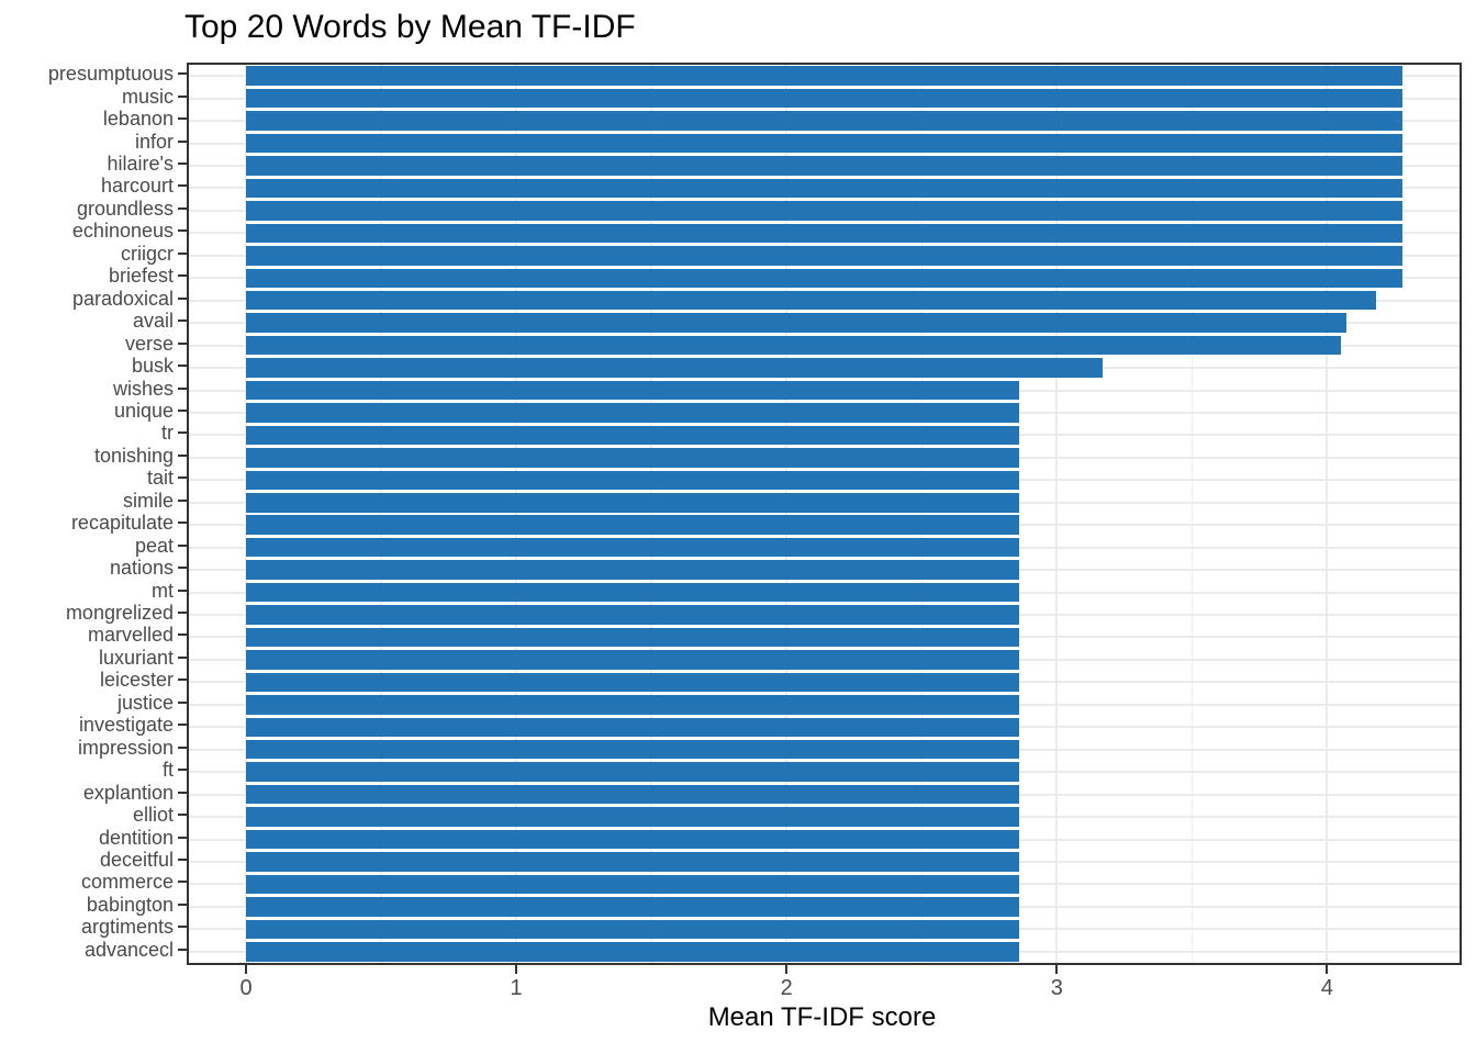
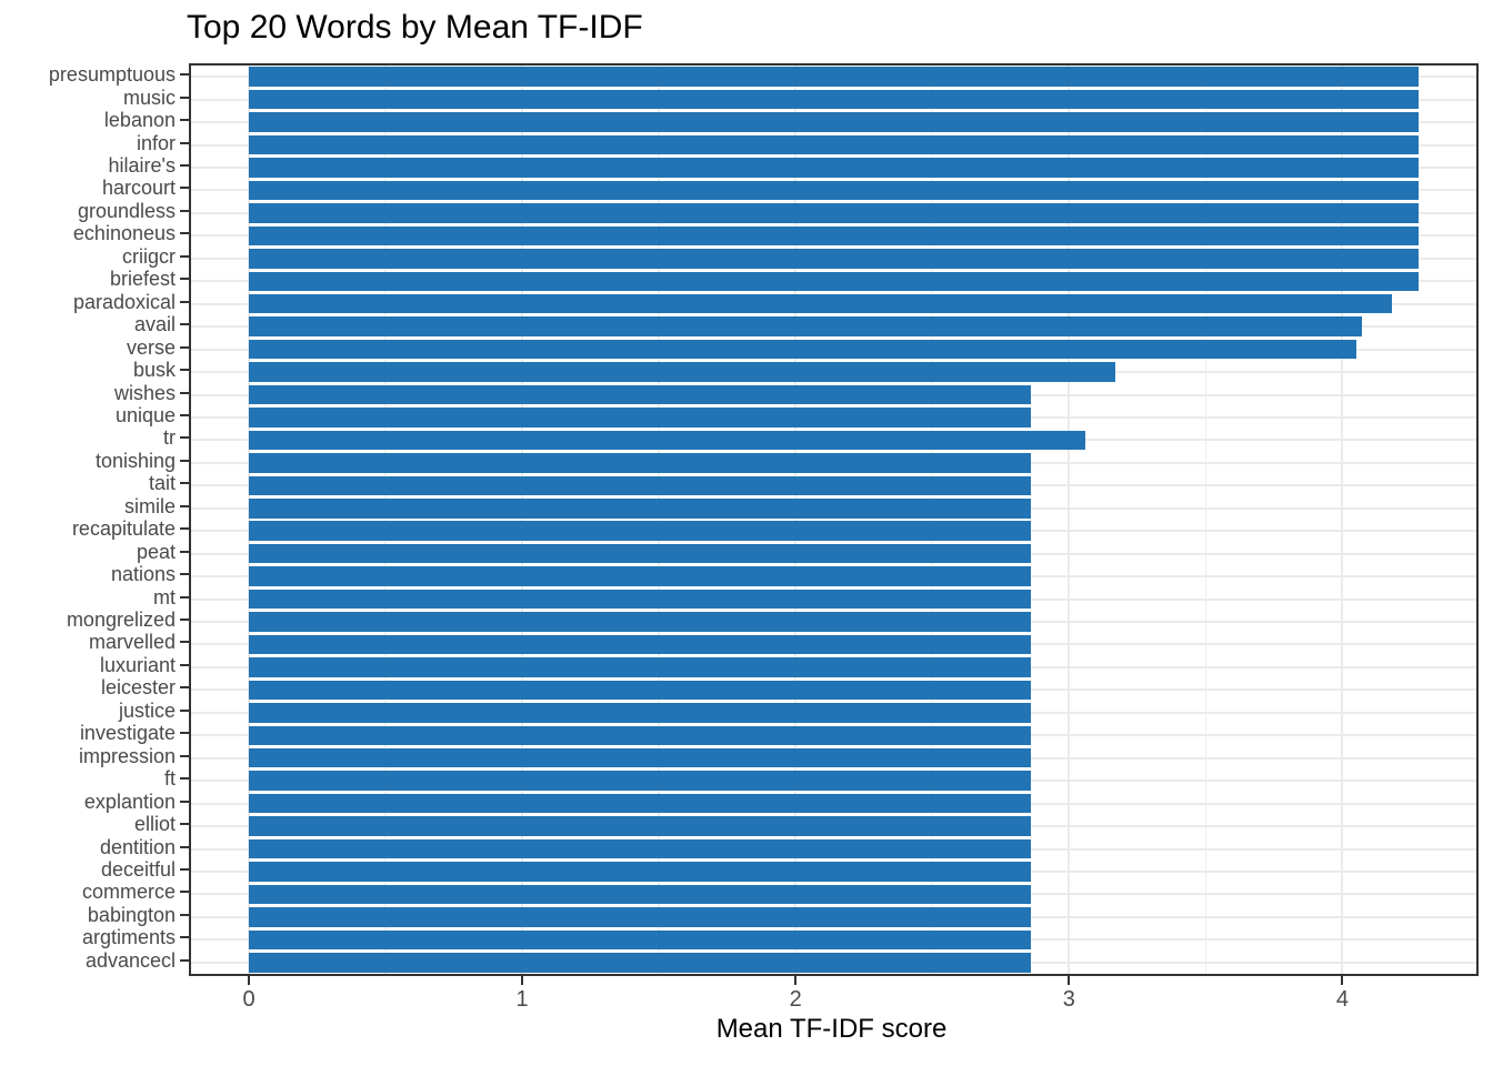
tr: 2.86 -> 3.06
